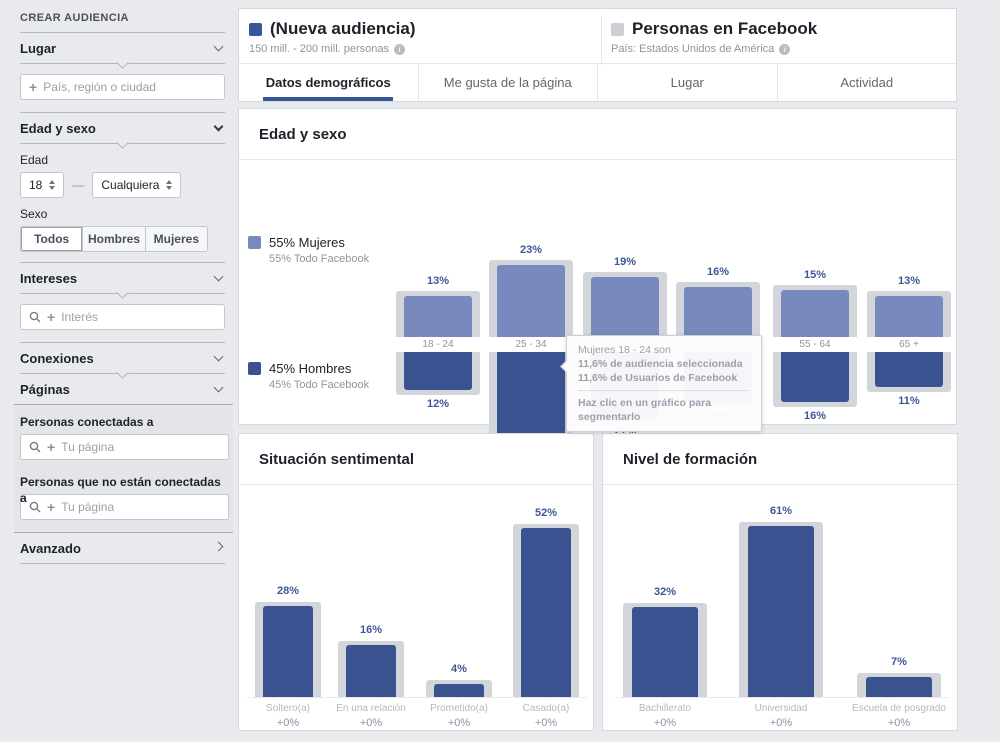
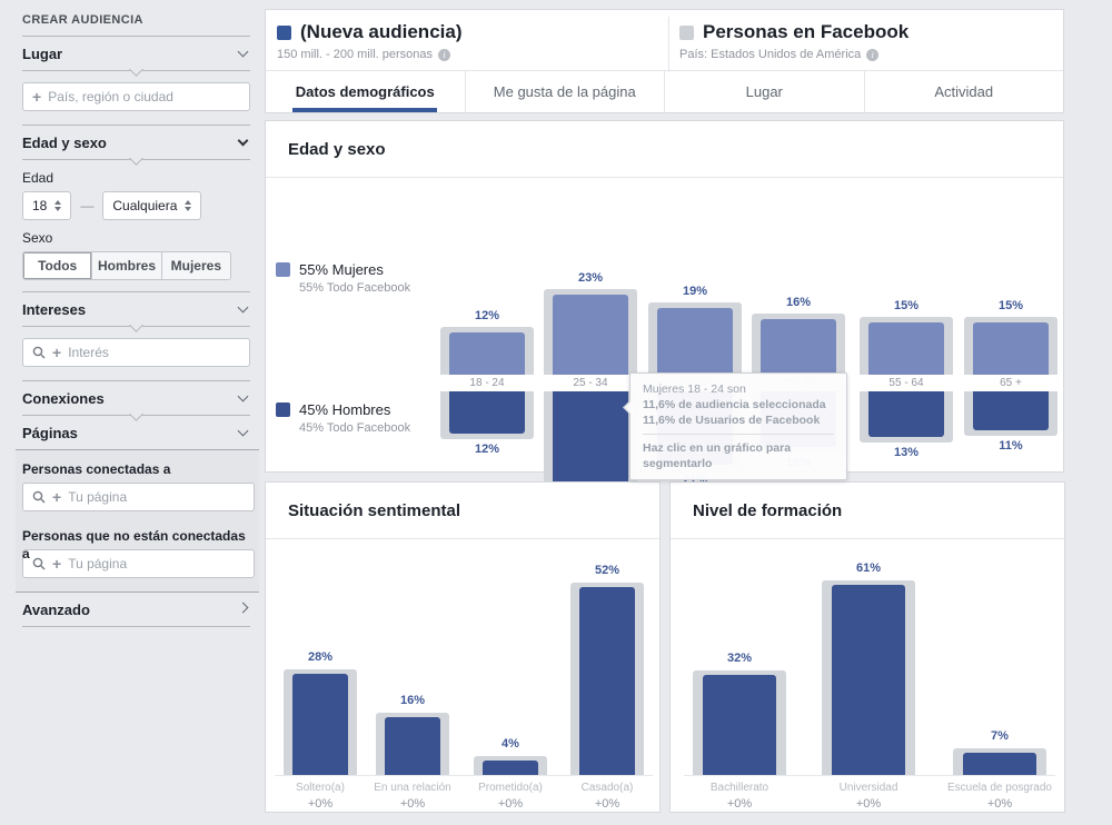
Edad y sexo/Mujeres/18 - 24: 13% -> 12%
Edad y sexo/Hombres/55 - 64: 16% -> 13%
Edad y sexo/Mujeres/65 +: 13% -> 15%
